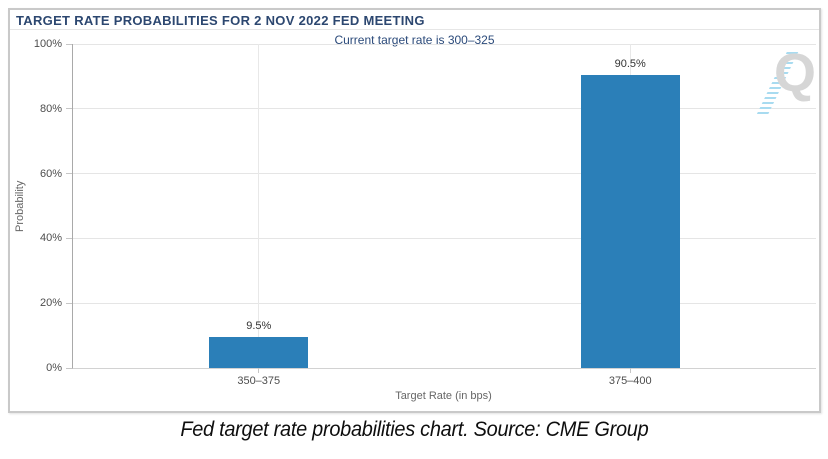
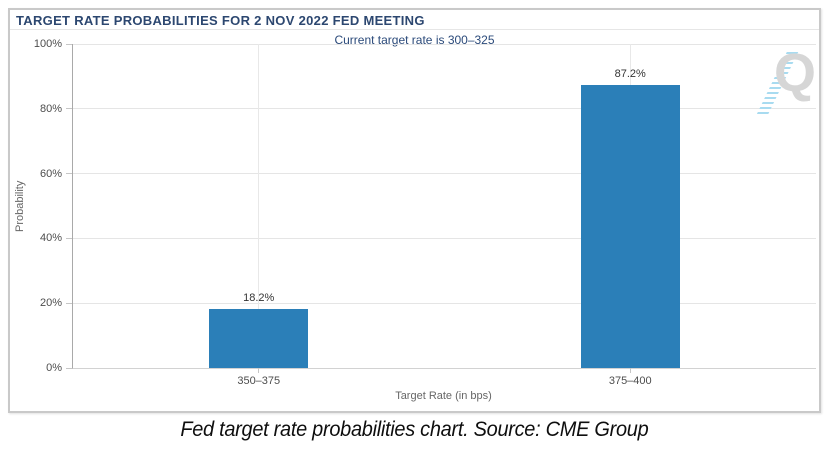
350–375: 9.5% -> 18.2%
375–400: 90.5% -> 87.2%
